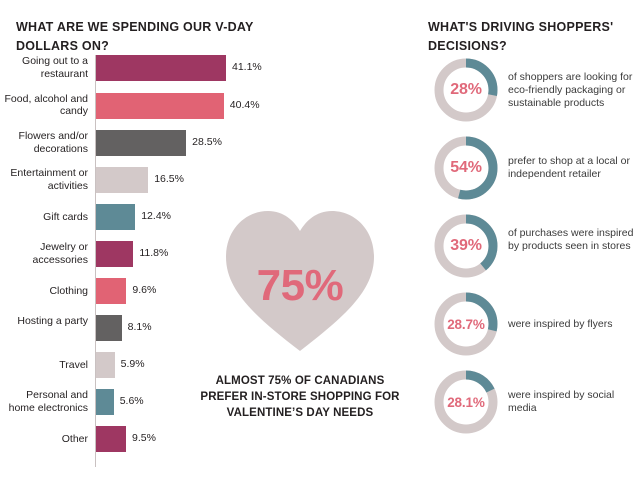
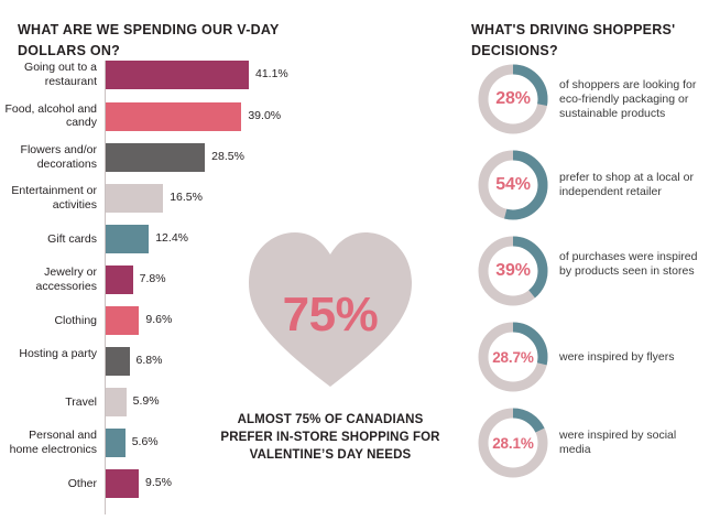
WHAT ARE WE SPENDING OUR V-DAY DOLLARS ON?/Food, alcohol and candy: 40.4% -> 39.0%
WHAT ARE WE SPENDING OUR V-DAY DOLLARS ON?/Jewelry or accessories: 11.8% -> 7.8%
WHAT ARE WE SPENDING OUR V-DAY DOLLARS ON?/Hosting a party: 8.1% -> 6.8%
